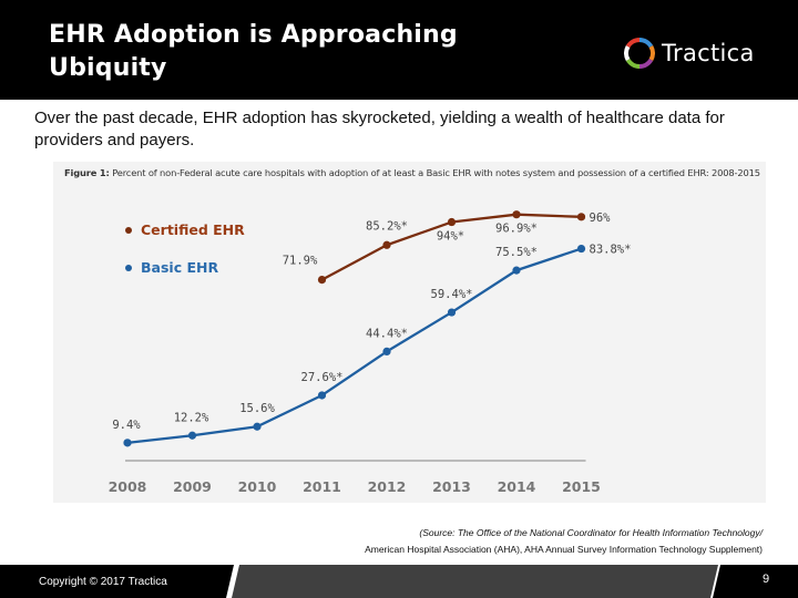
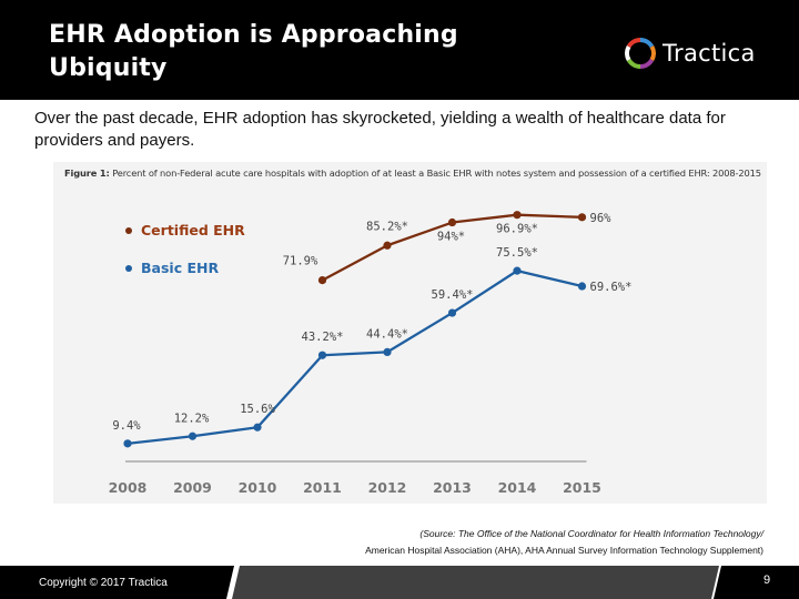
Basic EHR/2011: 27.6 -> 43.2
Basic EHR/2015: 83.8 -> 69.6
